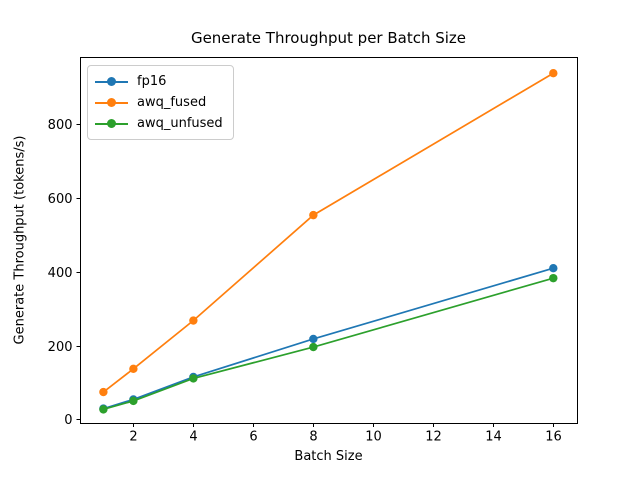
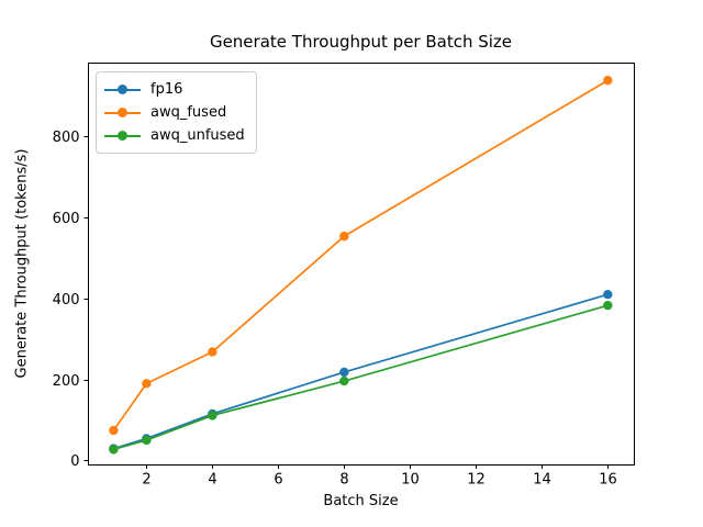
awq_fused/2: 140 -> 190
